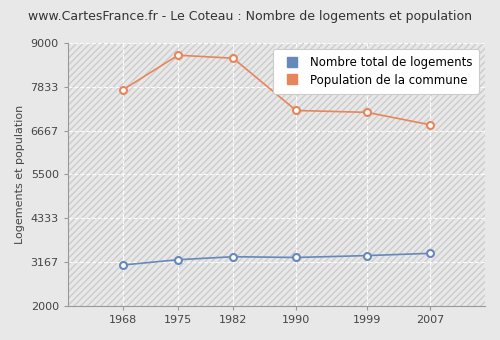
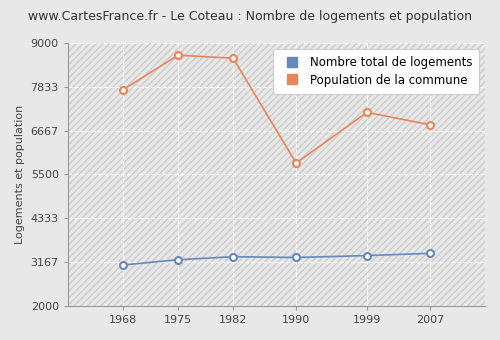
Population de la commune/1990: 7200 -> 5800
